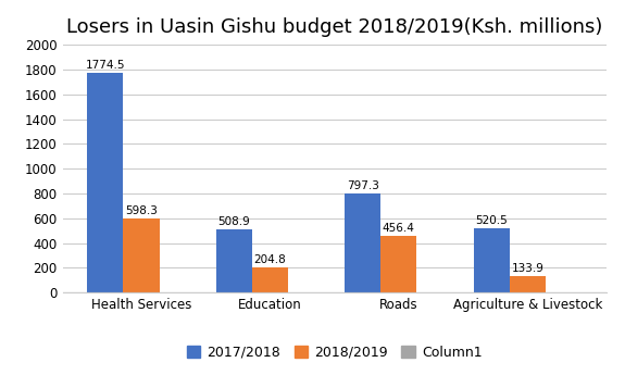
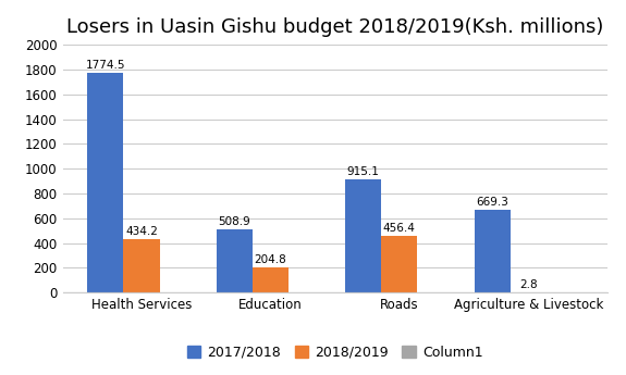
2018/2019/Health Services: 598.3 -> 434.2
2017/2018/Roads: 797.3 -> 915.1
2017/2018/Agriculture & Livestock: 520.5 -> 669.3
2018/2019/Agriculture & Livestock: 133.9 -> 2.8
